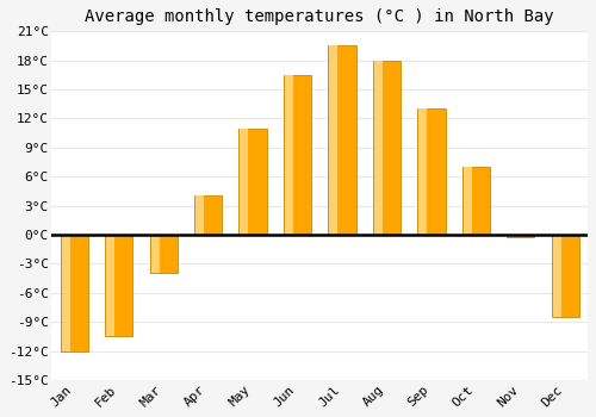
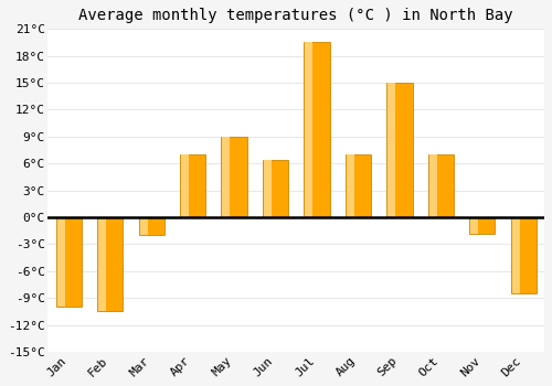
Jan: -12.0°C -> -10.0°C
Mar: -4.0°C -> -2.0°C
Apr: 4.0°C -> 7.0°C
May: 11.0°C -> 9.0°C
Jun: 16.5°C -> 6.4°C
Aug: 18.0°C -> 7.0°C
Sep: 13.0°C -> 15.0°C
Nov: -0.3°C -> -1.8°C
